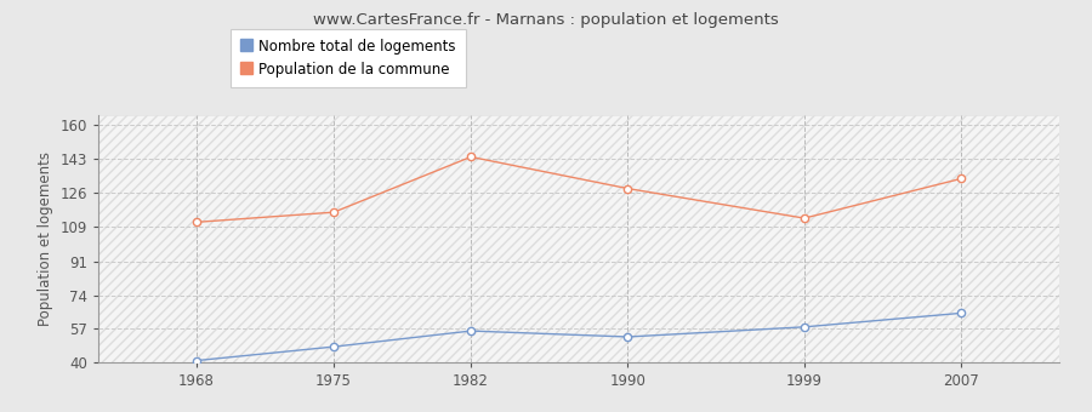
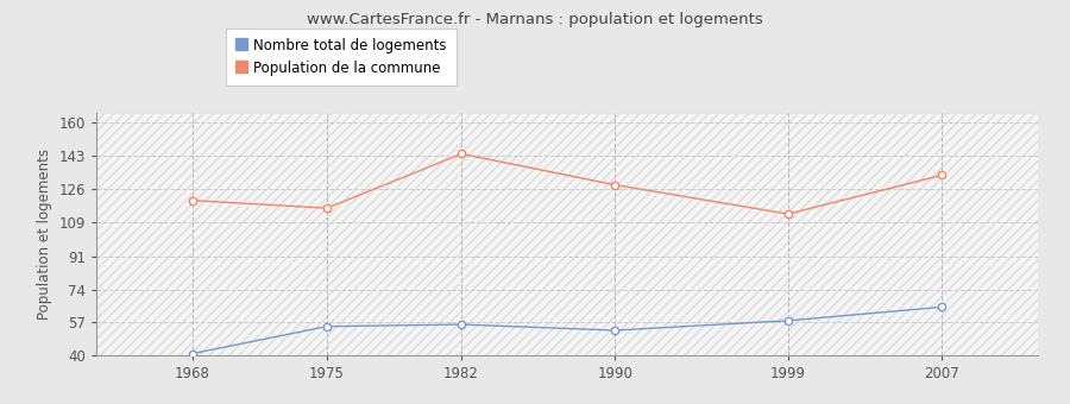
Population de la commune/1968: 111 -> 120
Nombre total de logements/1975: 48 -> 55
